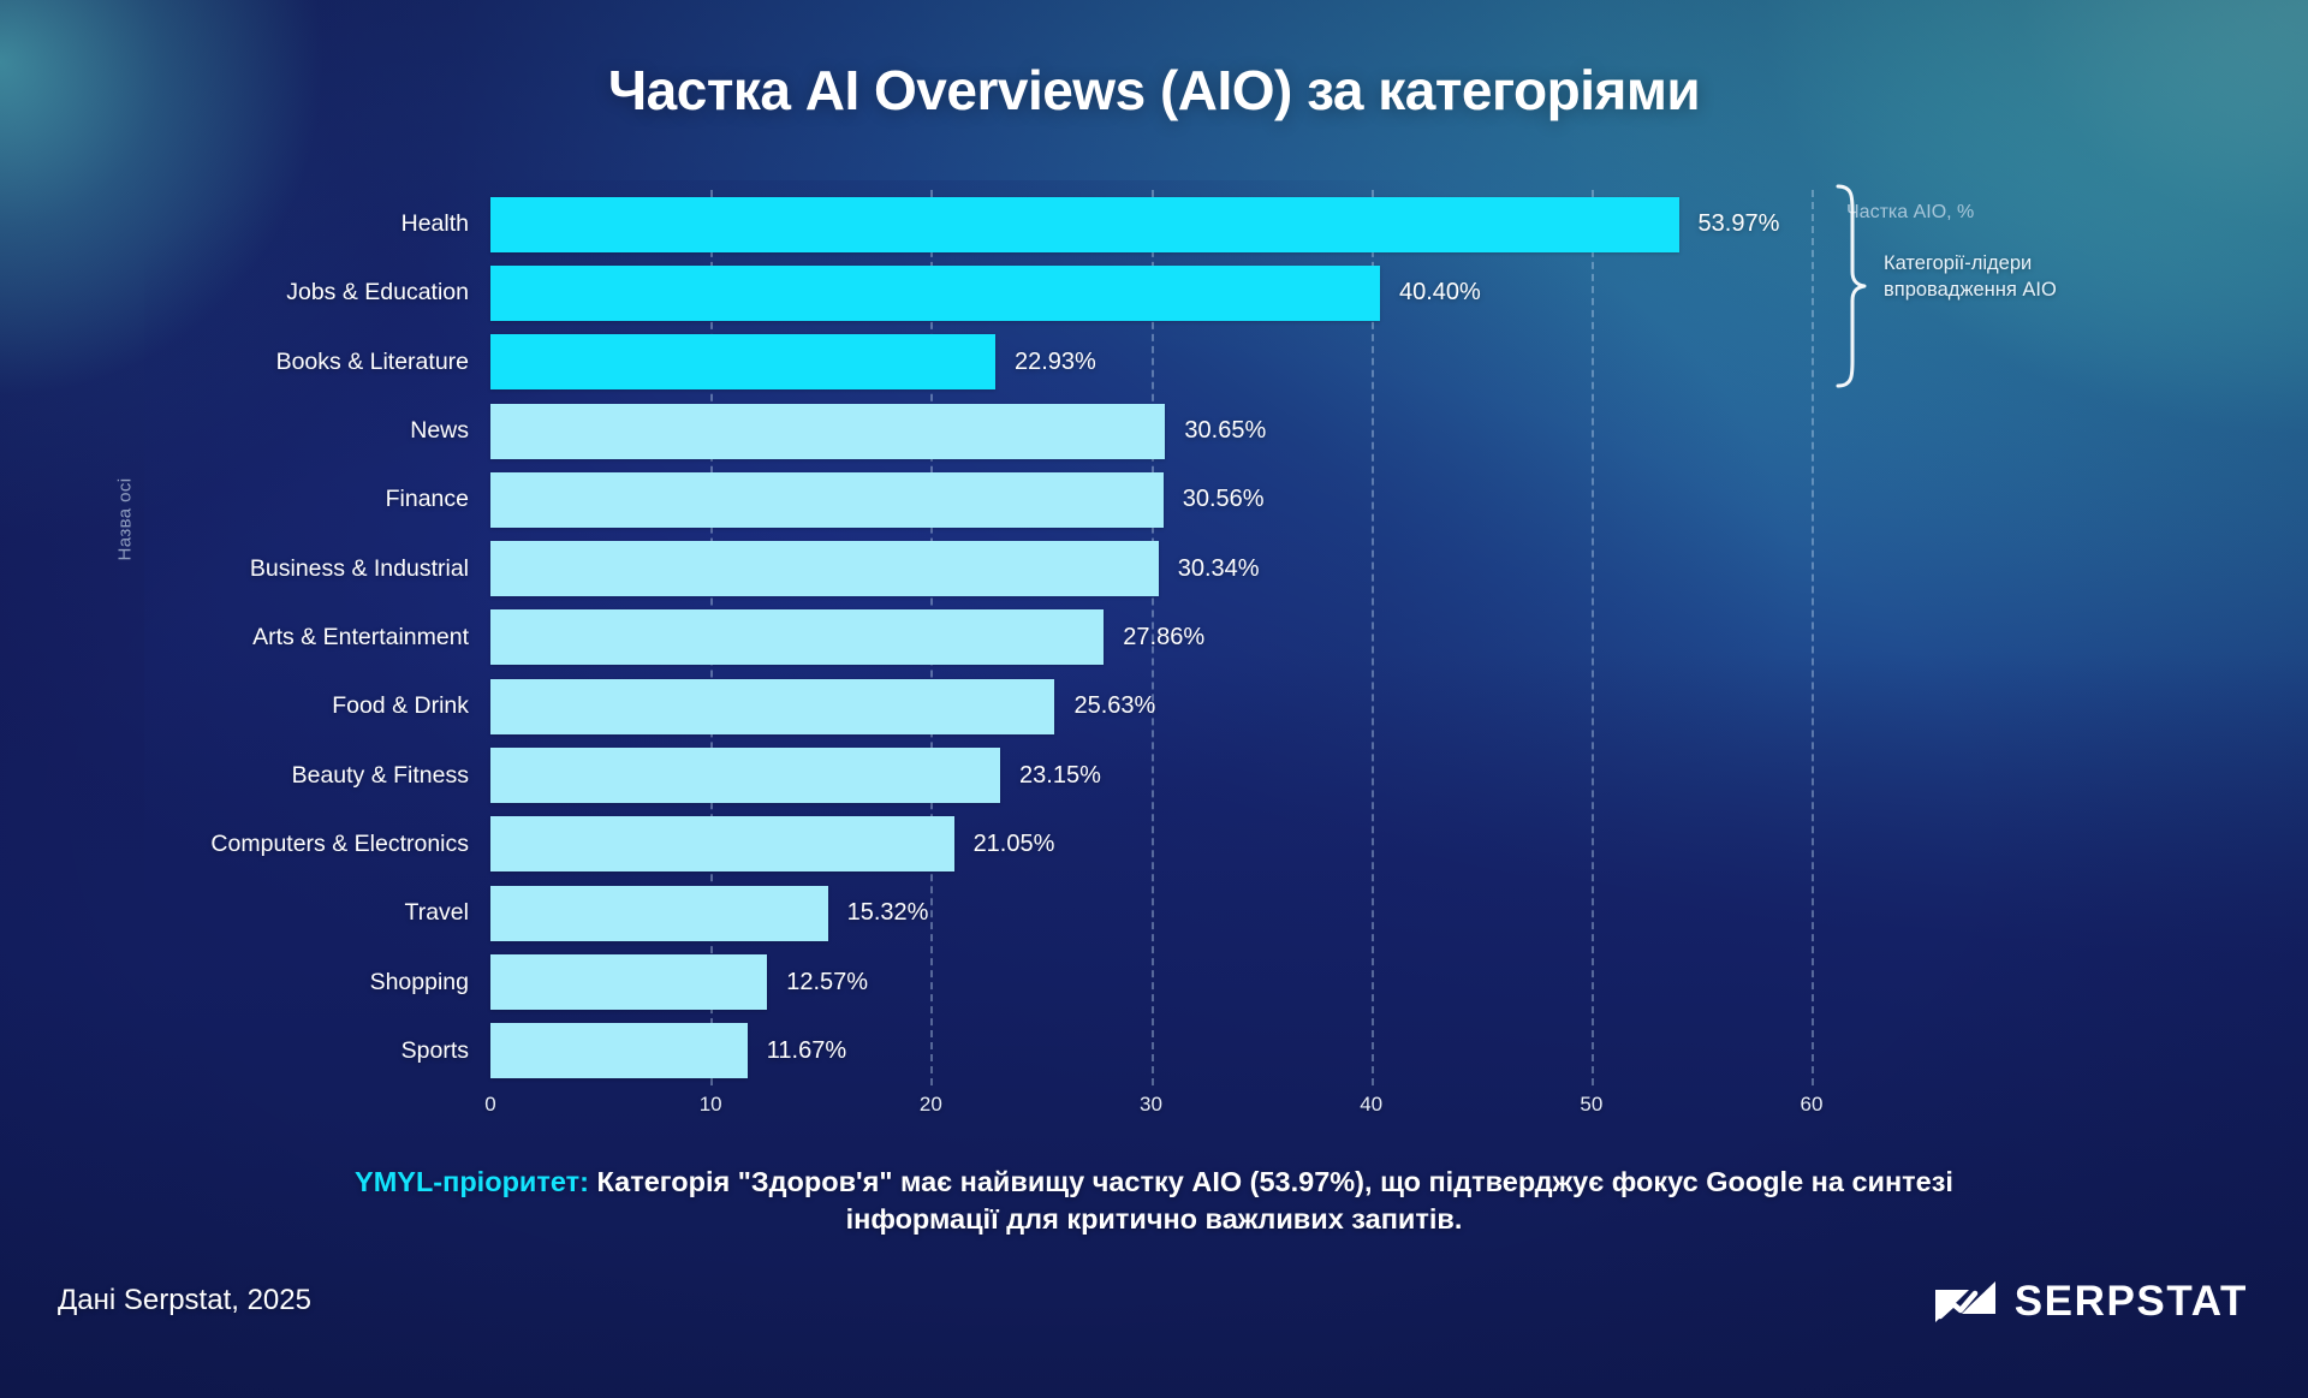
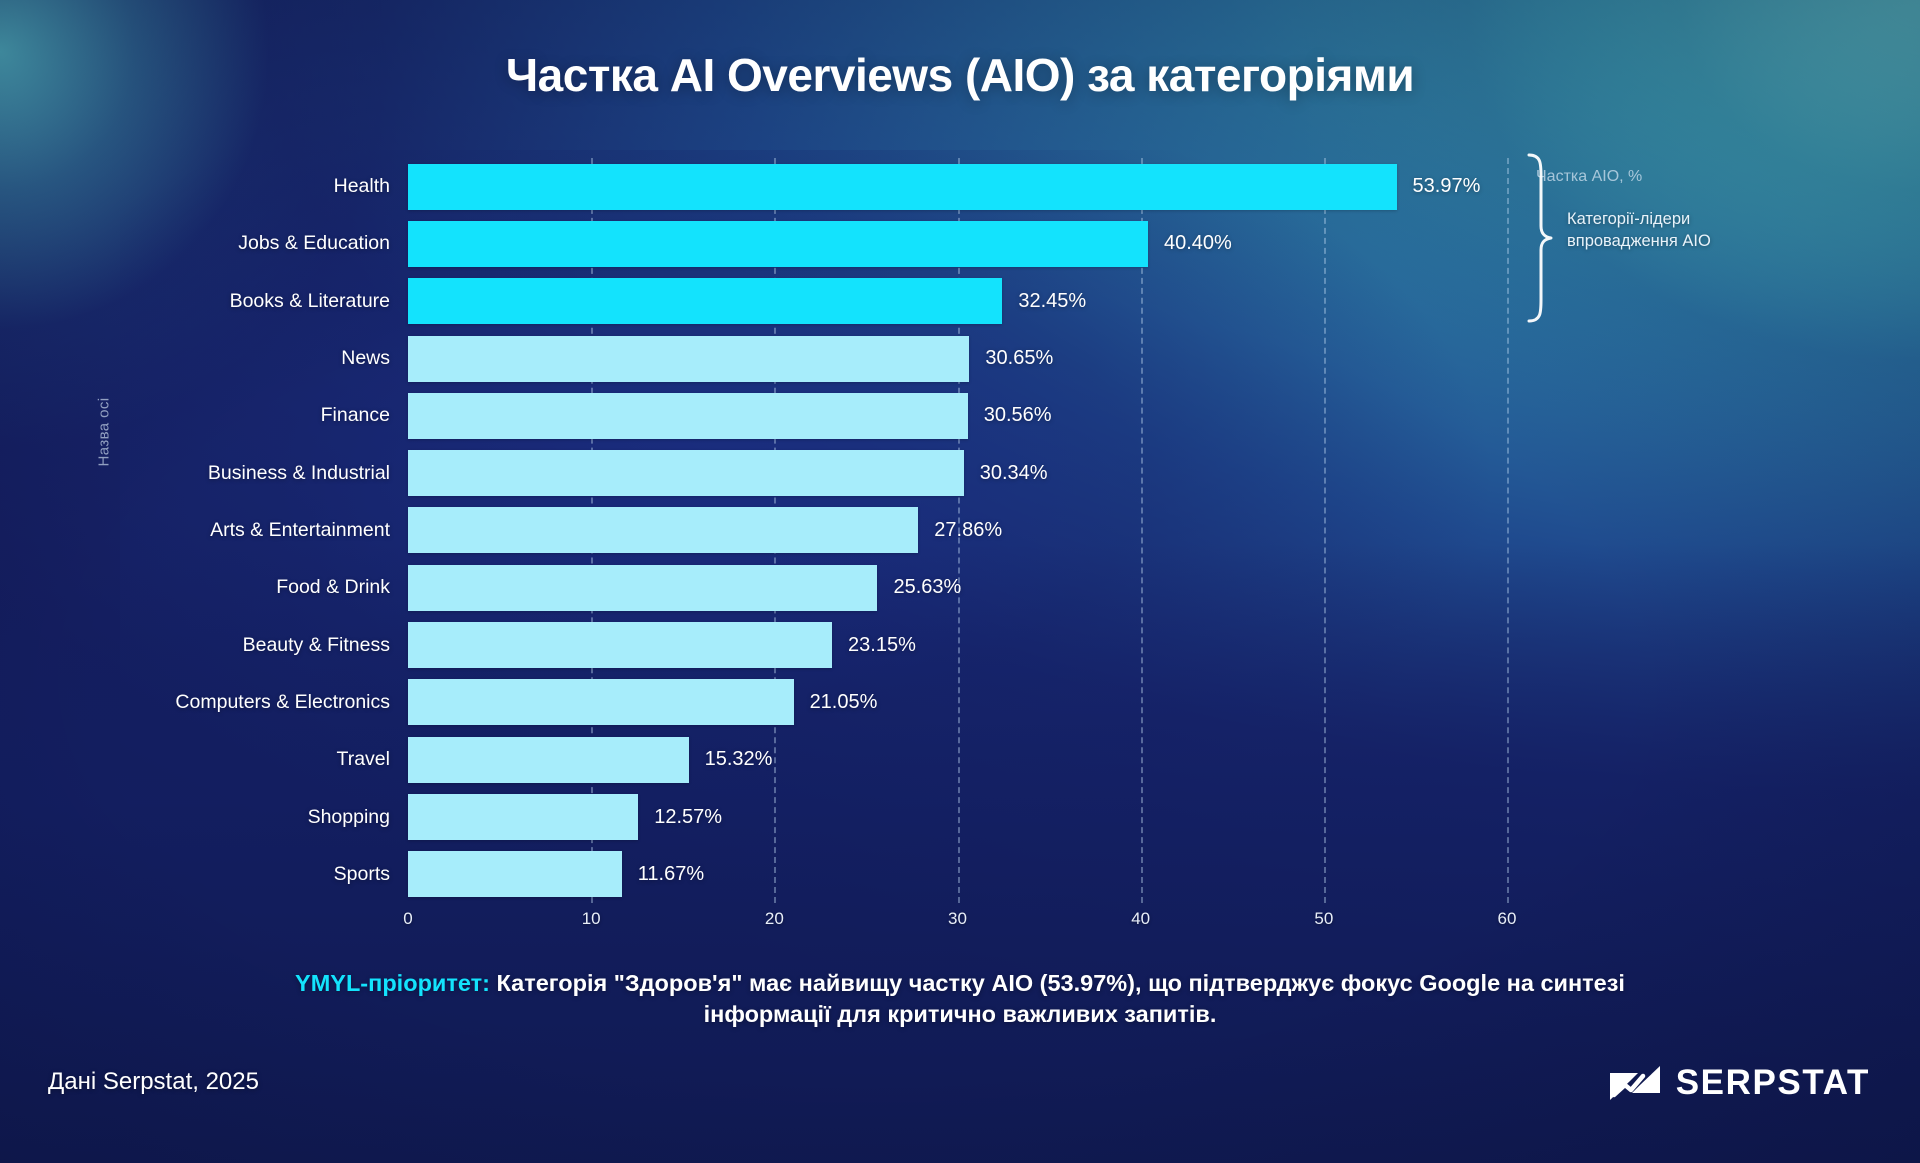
Books & Literature: 22.93% -> 32.45%
